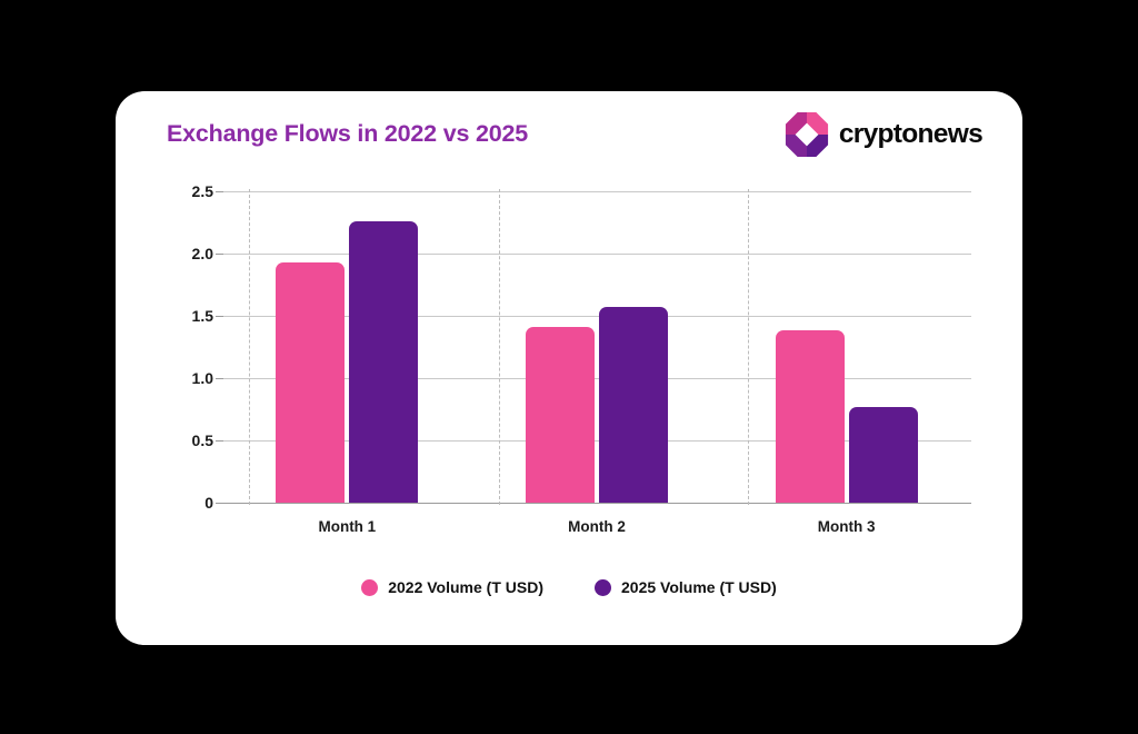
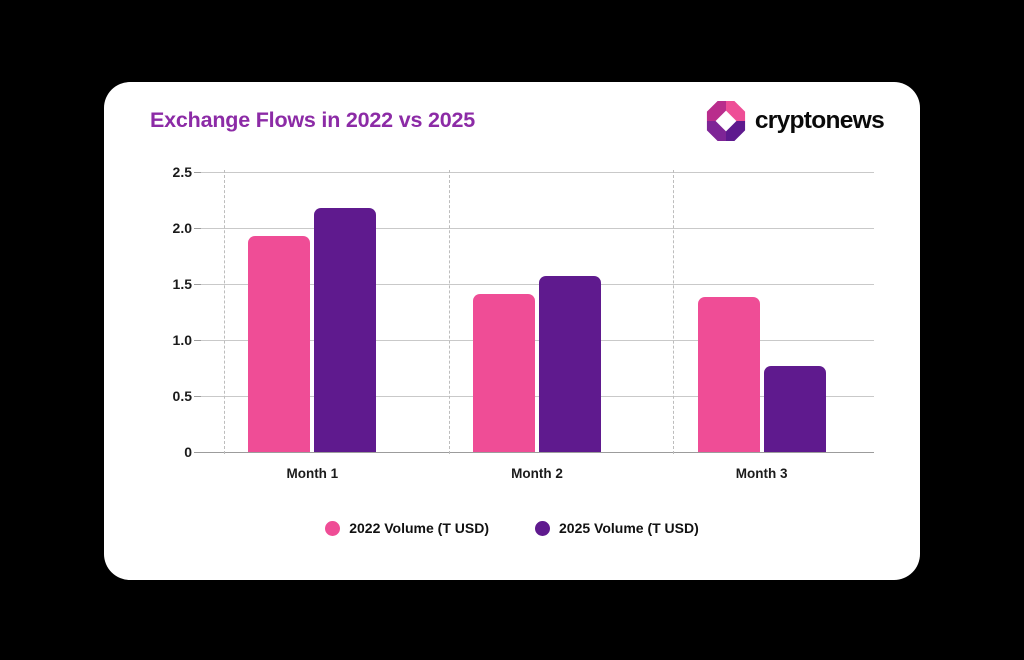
2025 Volume (T USD)/Month 1: 2.26 -> 2.18
